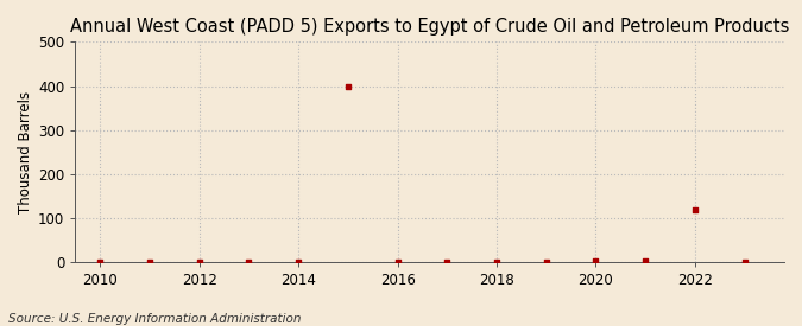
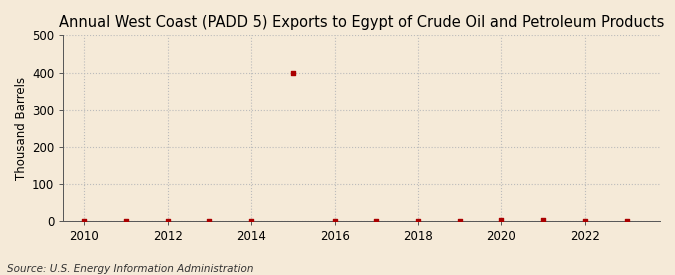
2022: 120 -> 2
